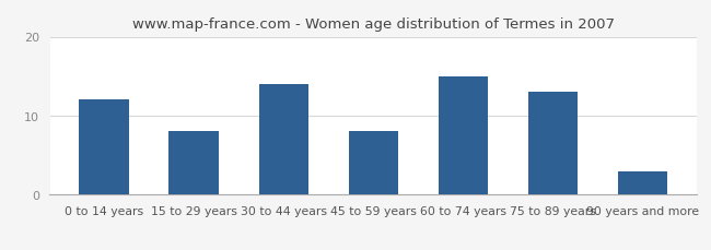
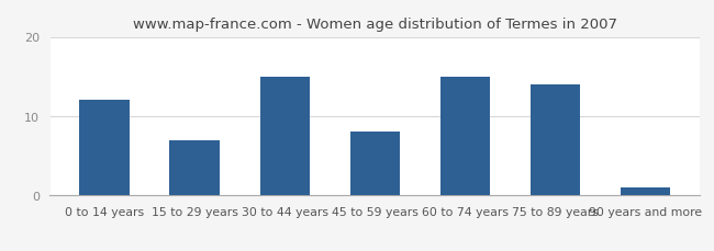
15 to 29 years: 8 -> 7
30 to 44 years: 14 -> 15
75 to 89 years: 13 -> 14
90 years and more: 3 -> 1
